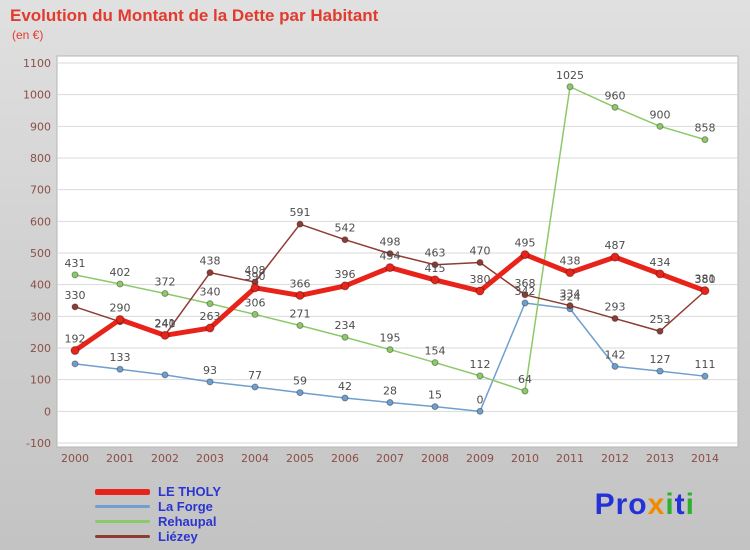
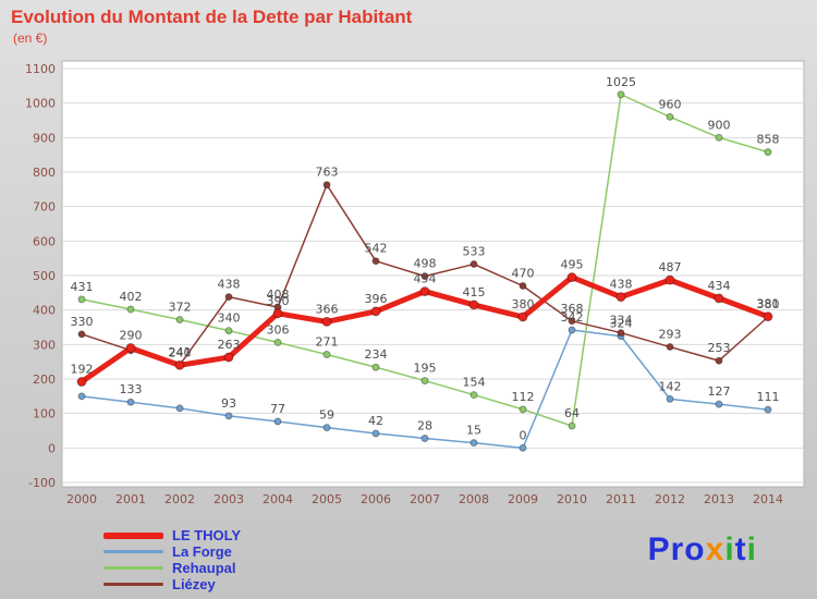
Liézey/2005: 591 -> 763
Liézey/2008: 463 -> 533
